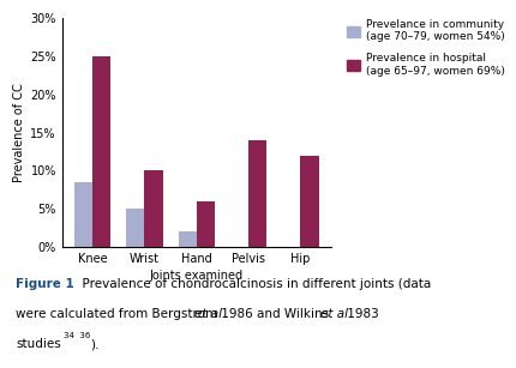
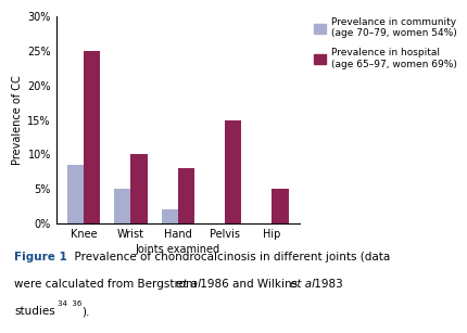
Prevalence in hospital (age 65–97, women 69%)/Hand: 6% -> 8%
Prevalence in hospital (age 65–97, women 69%)/Pelvis: 14% -> 15%
Prevalence in hospital (age 65–97, women 69%)/Hip: 12% -> 5%
